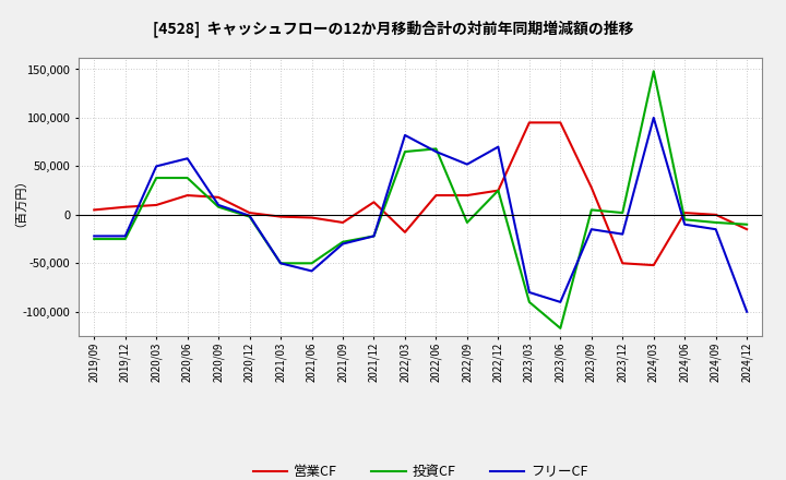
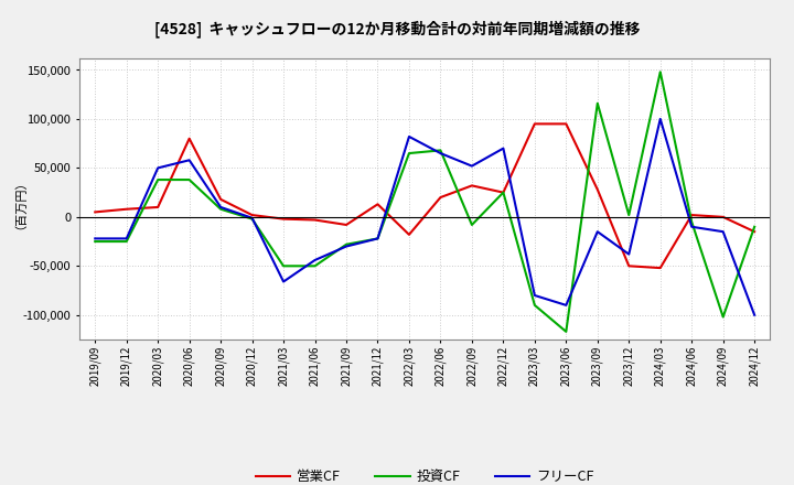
営業CF/2020/06: 20,000 -> 80,000
フリーCF/2021/03: -50,000 -> -66,000
フリーCF/2021/06: -58,000 -> -44,000
営業CF/2022/09: 20,000 -> 32,000
投資CF/2023/09: 5,000 -> 116,000
フリーCF/2023/12: -20,000 -> -38,000
投資CF/2024/09: -8,000 -> -102,000
